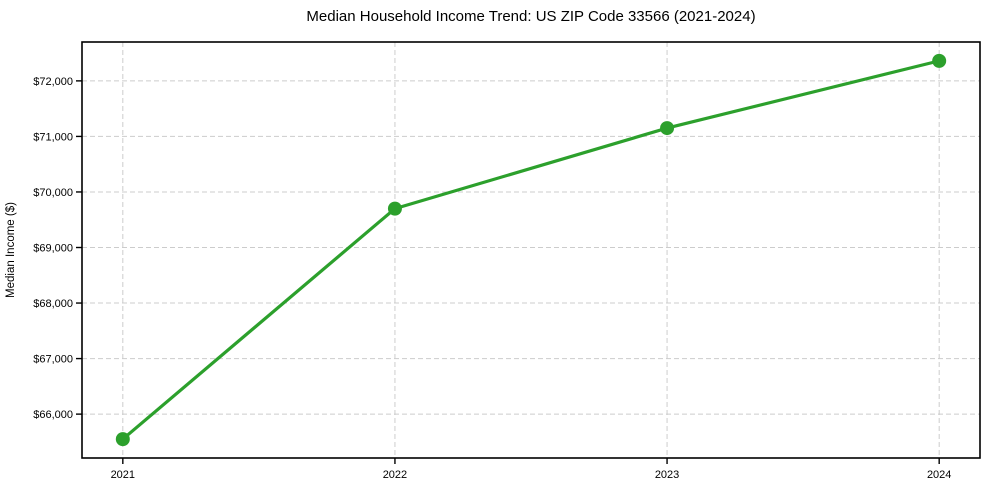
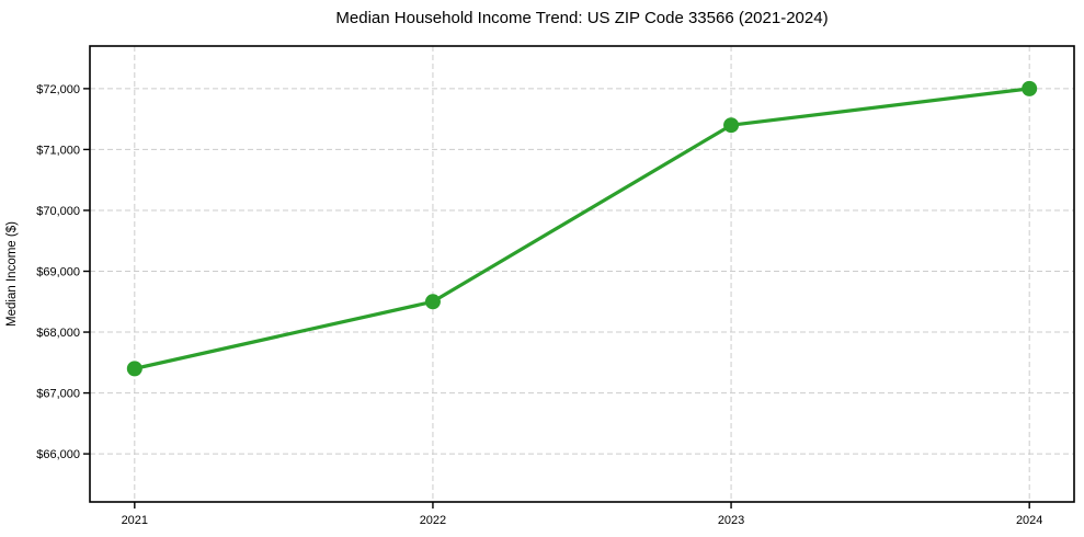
2021: $65600 -> $67400
2022: $69700 -> $68500
2023: $71200 -> $71400
2024: $72400 -> $72000
